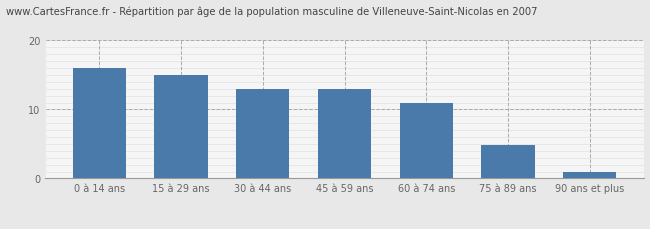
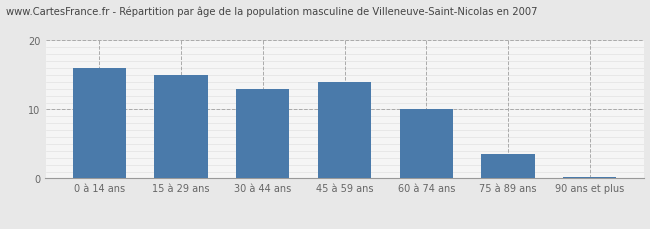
45 à 59 ans: 13.0 -> 14.0
60 à 74 ans: 11.0 -> 10.0
75 à 89 ans: 4.8 -> 3.5
90 ans et plus: 1.0 -> 0.2
